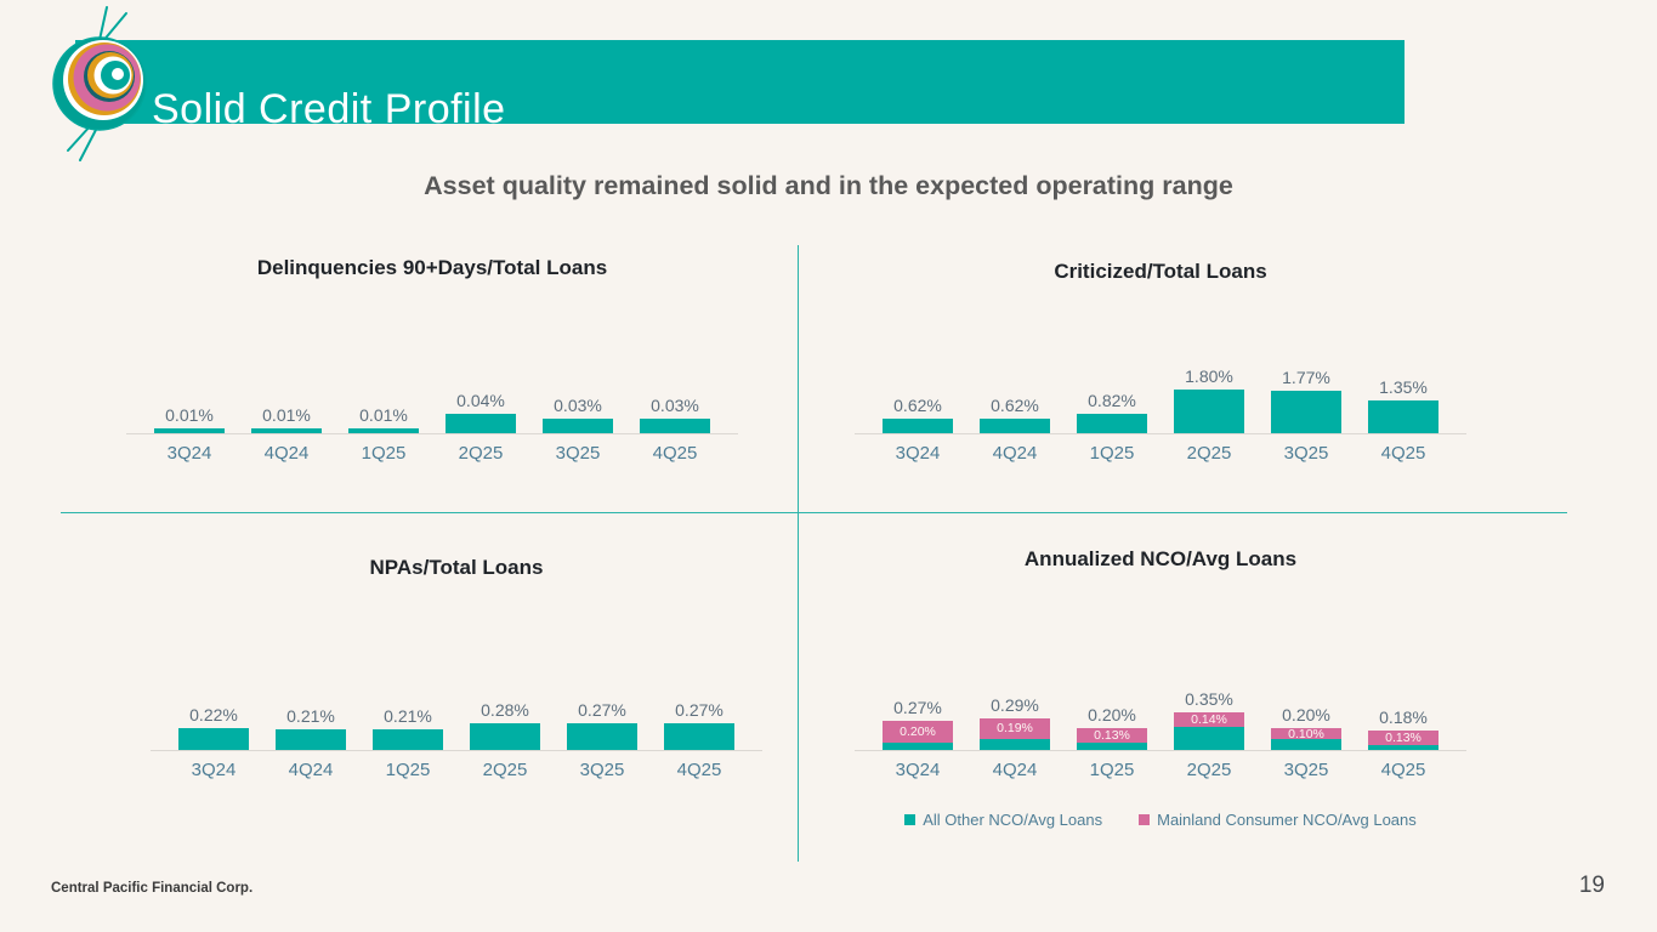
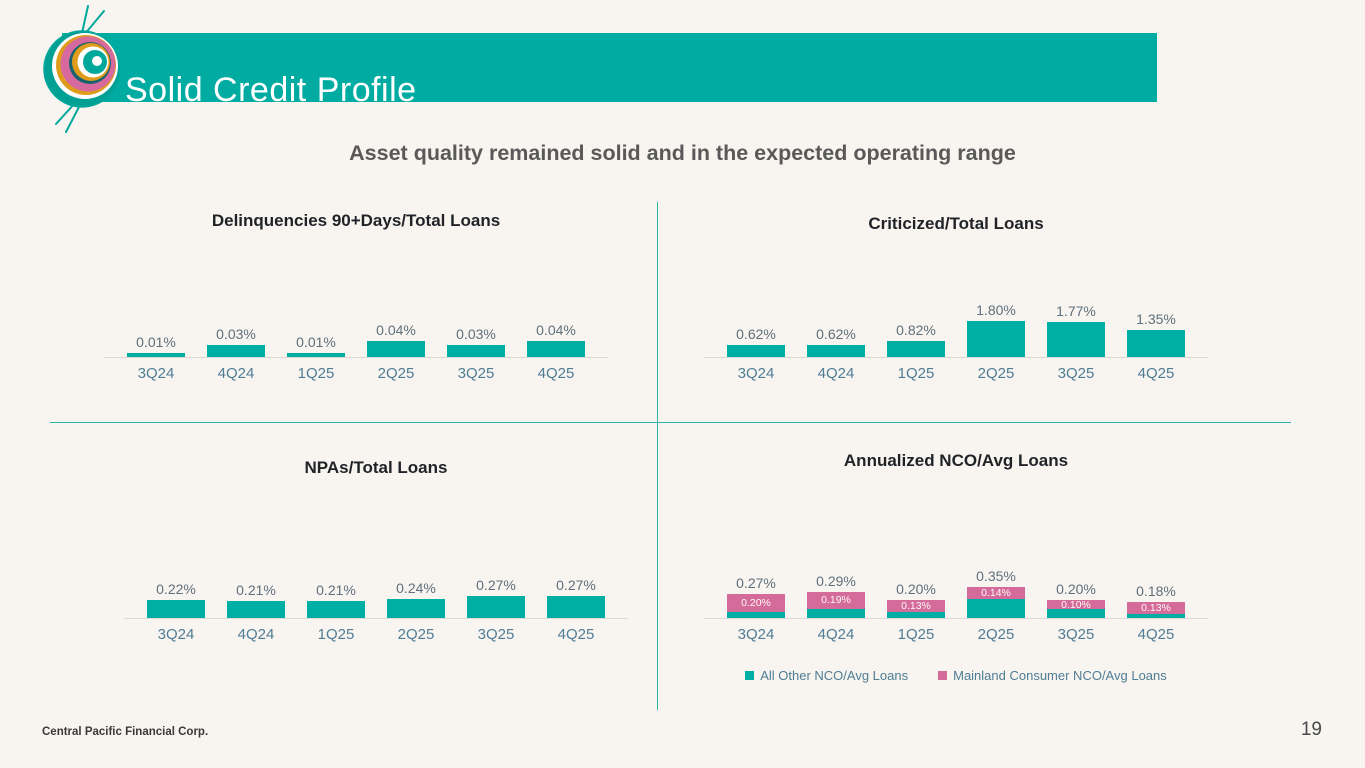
Delinquencies 90+Days/Total Loans/4Q24: 0.01% -> 0.03%
Delinquencies 90+Days/Total Loans/4Q25: 0.03% -> 0.04%
NPAs/Total Loans/2Q25: 0.28% -> 0.24%
